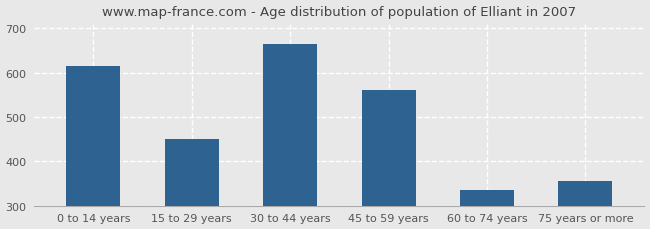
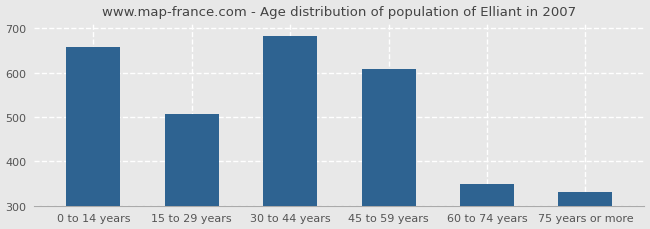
0 to 14 years: 615 -> 658
15 to 29 years: 450 -> 507
30 to 44 years: 665 -> 683
45 to 59 years: 560 -> 609
60 to 74 years: 335 -> 348
75 years or more: 355 -> 332
